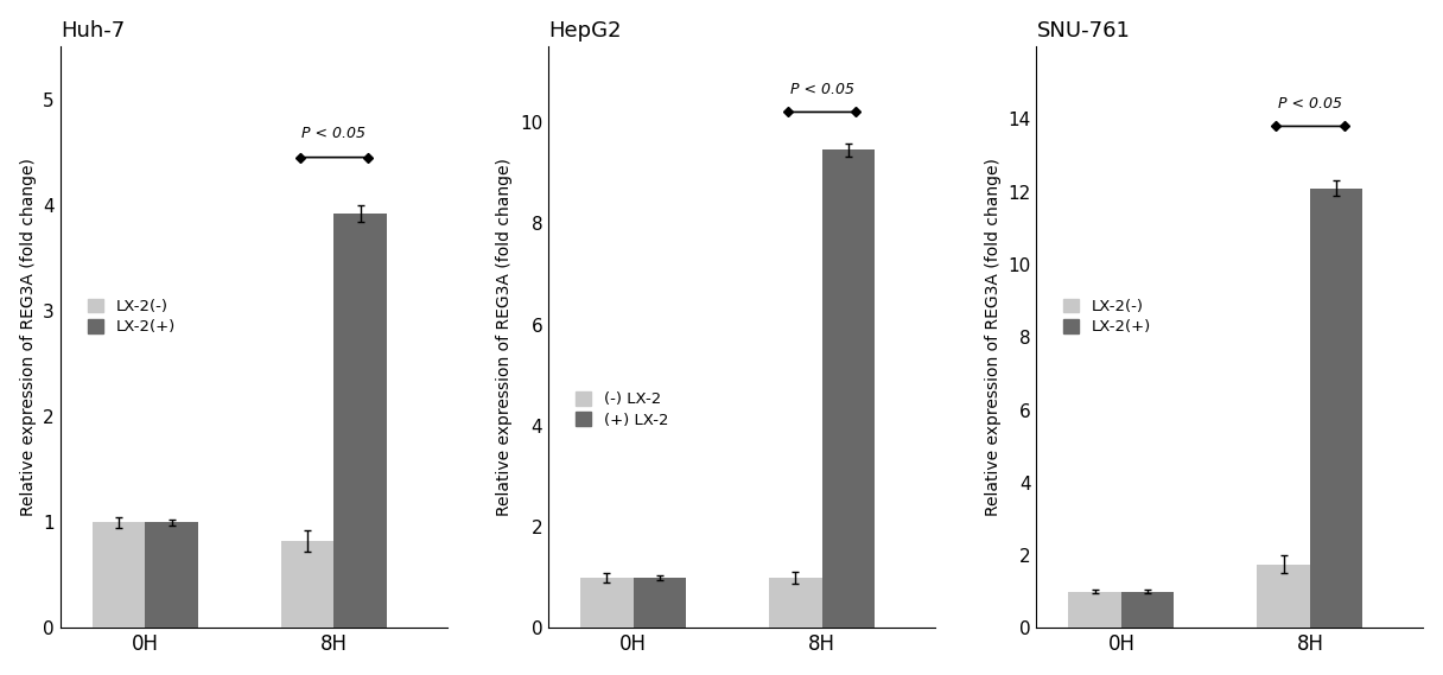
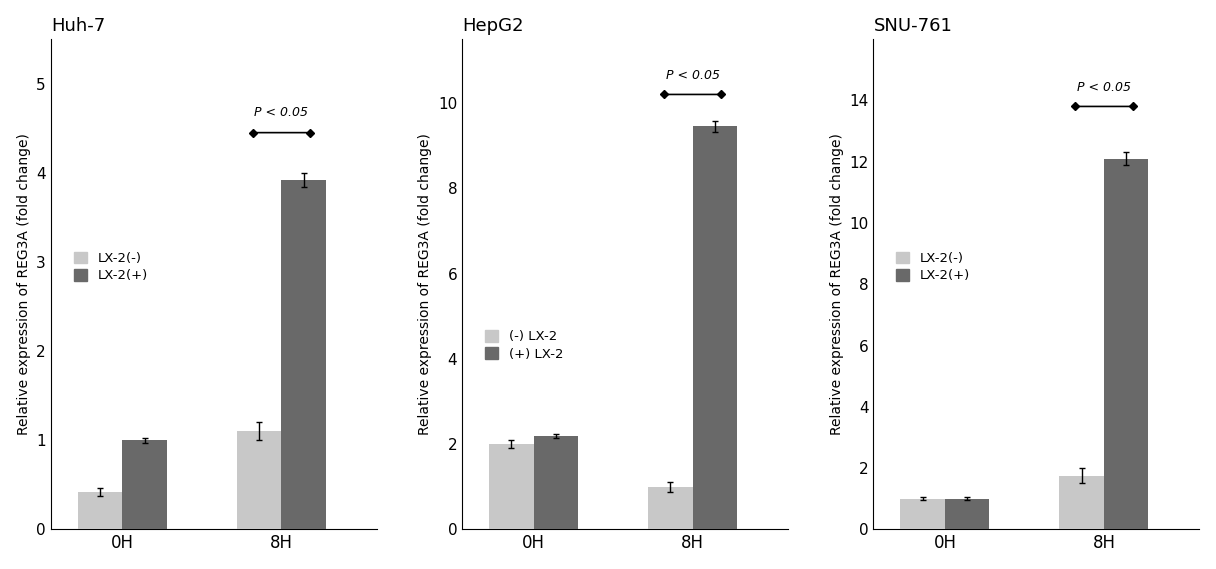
Huh-7/LX-2(-)/0H: 1.00 -> 0.42
Huh-7/LX-2(-)/8H: 0.82 -> 1.10
HepG2/(-) LX-2/0H: 1 -> 2
HepG2/(+) LX-2/0H: 1.00 -> 2.20
